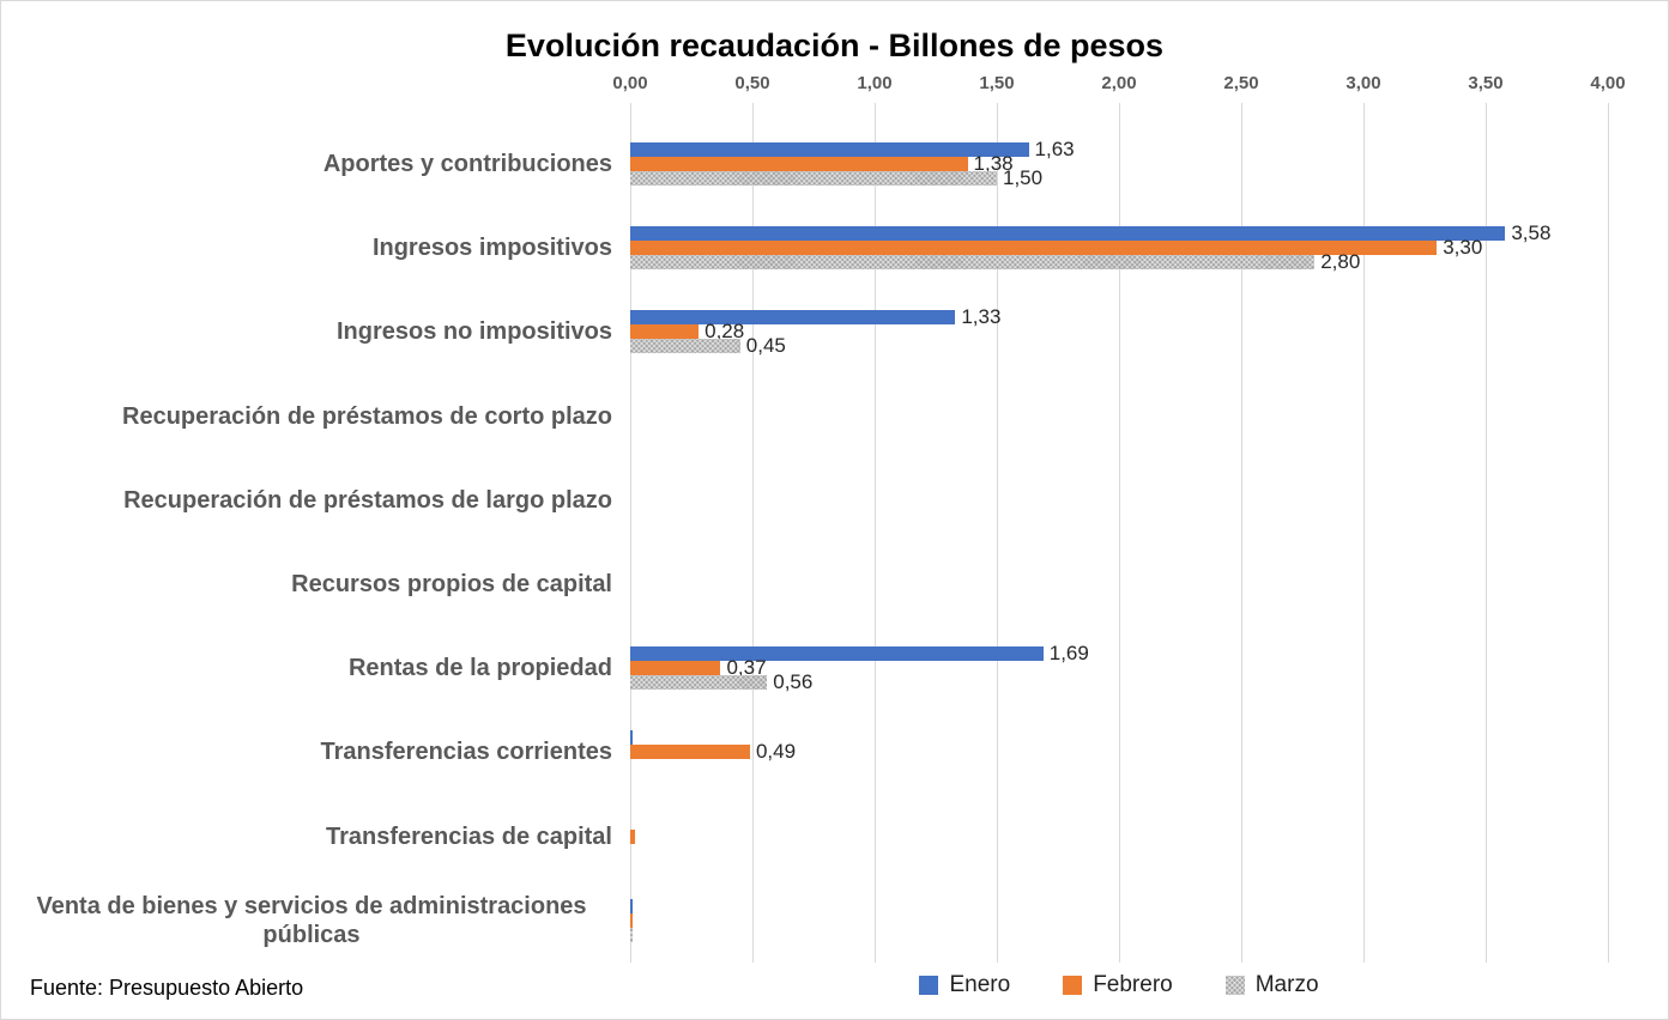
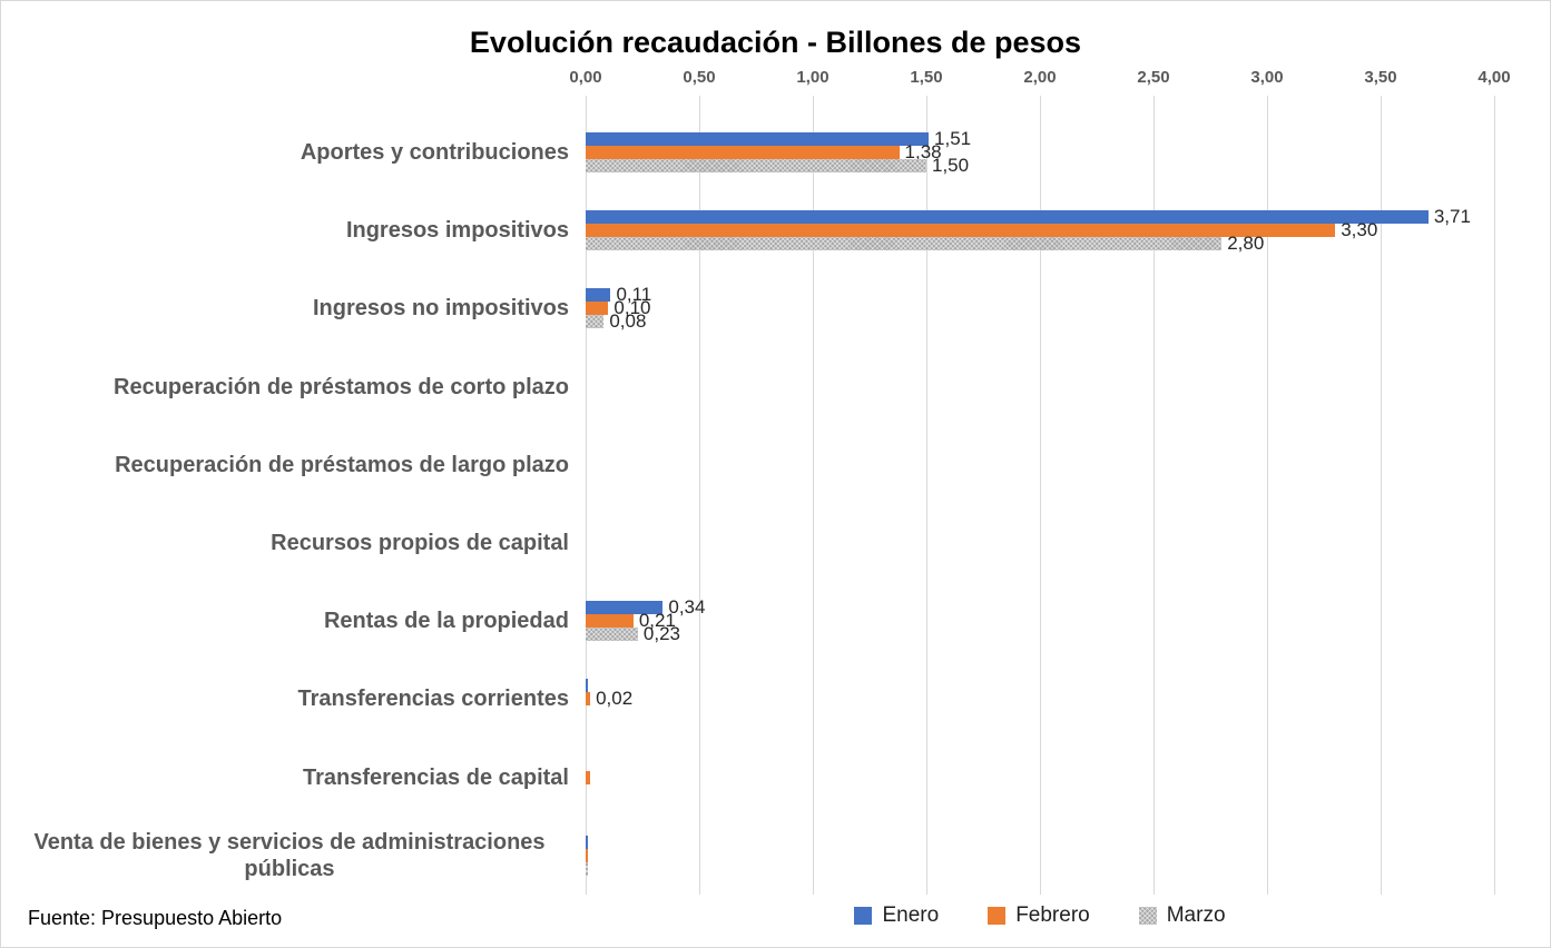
Enero/Aportes y contribuciones: 1,63 -> 1,51
Enero/Ingresos impositivos: 3,58 -> 3,71
Enero/Ingresos no impositivos: 1,33 -> 0,11
Febrero/Ingresos no impositivos: 0,28 -> 0,10
Marzo/Ingresos no impositivos: 0,45 -> 0,08
Enero/Rentas de la propiedad: 1,69 -> 0,34
Febrero/Rentas de la propiedad: 0,37 -> 0,21
Marzo/Rentas de la propiedad: 0,56 -> 0,23
Febrero/Transferencias corrientes: 0,49 -> 0,02
